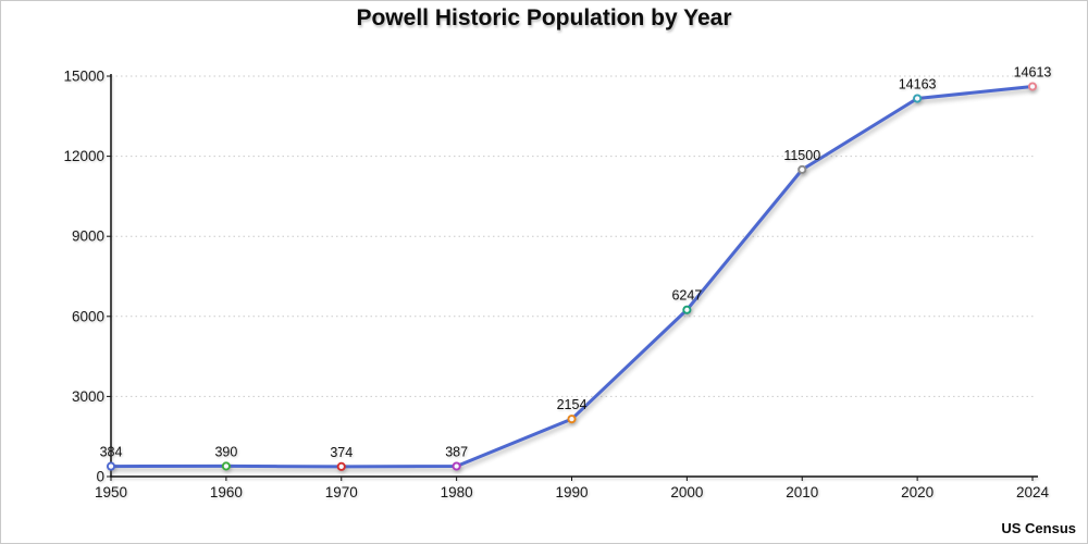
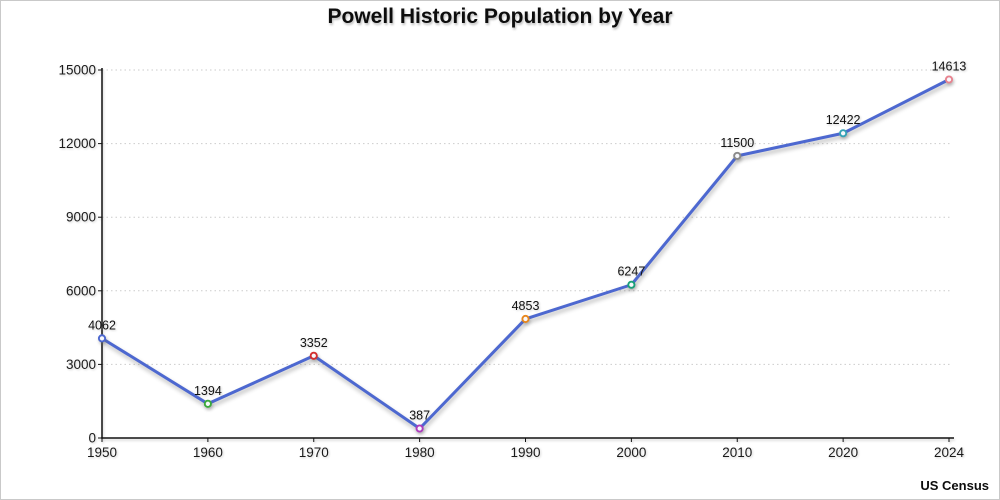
1950: 384 -> 4062
1960: 390 -> 1394
1970: 374 -> 3352
1990: 2154 -> 4853
2020: 14163 -> 12422
